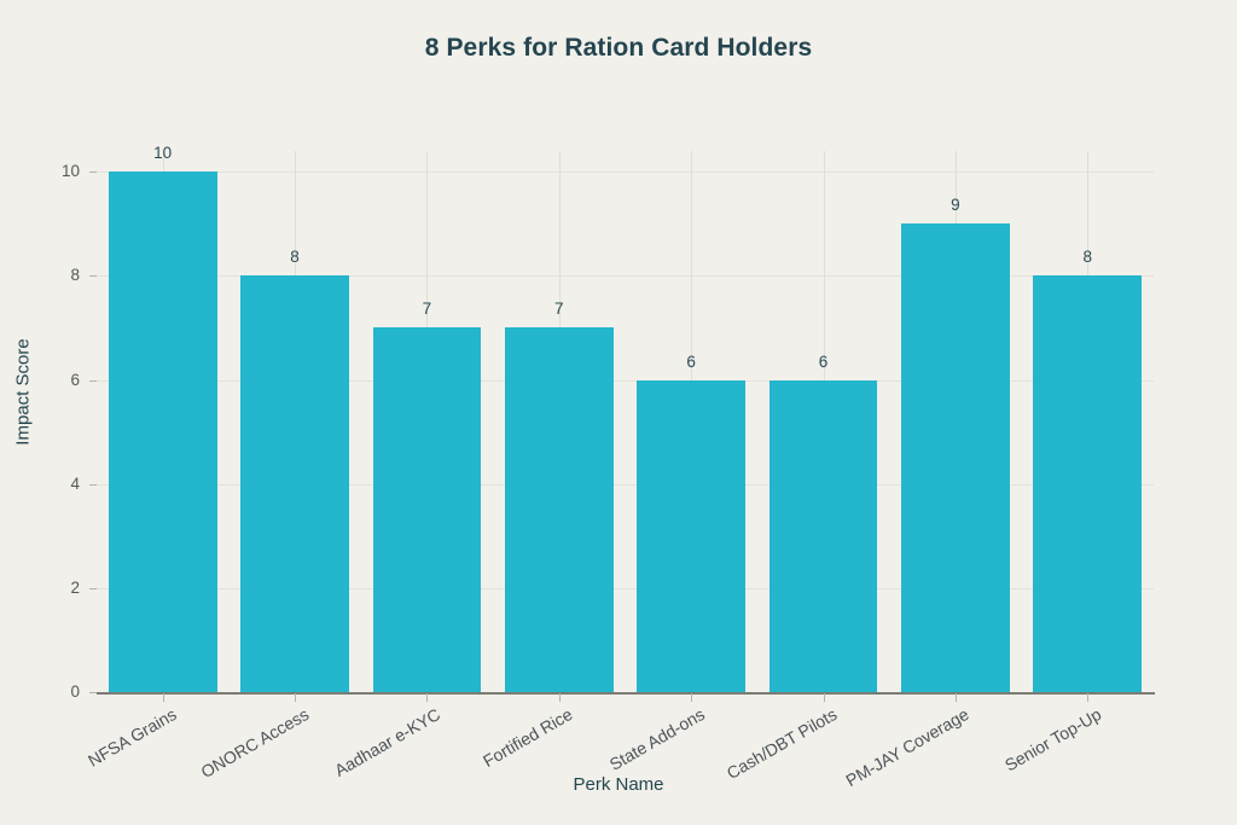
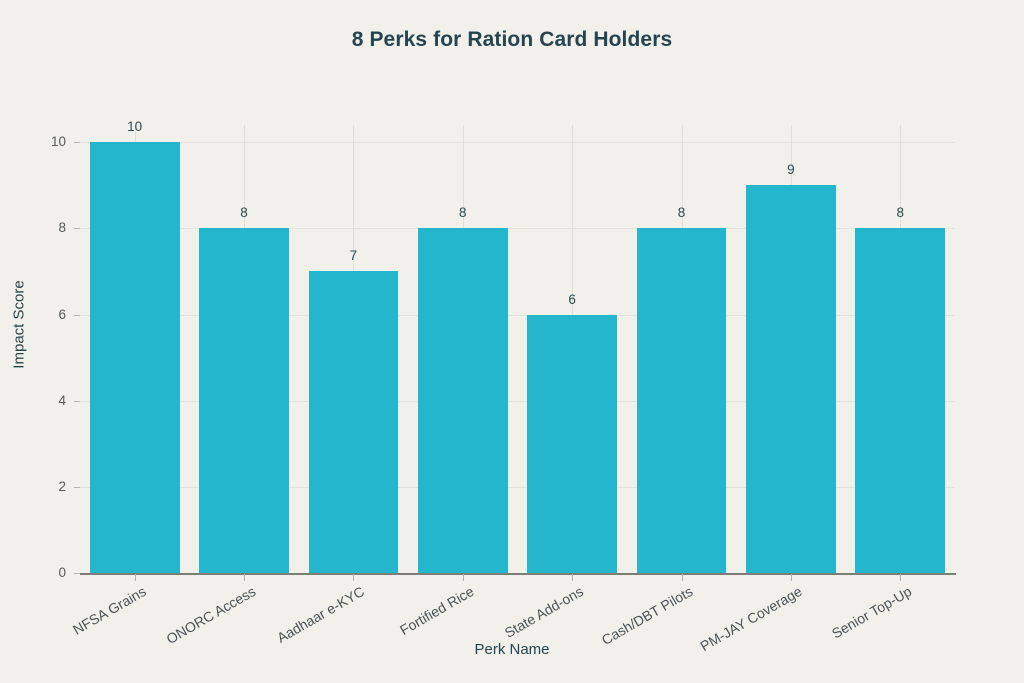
Fortified Rice: 7 -> 8
Cash/DBT Pilots: 6 -> 8
